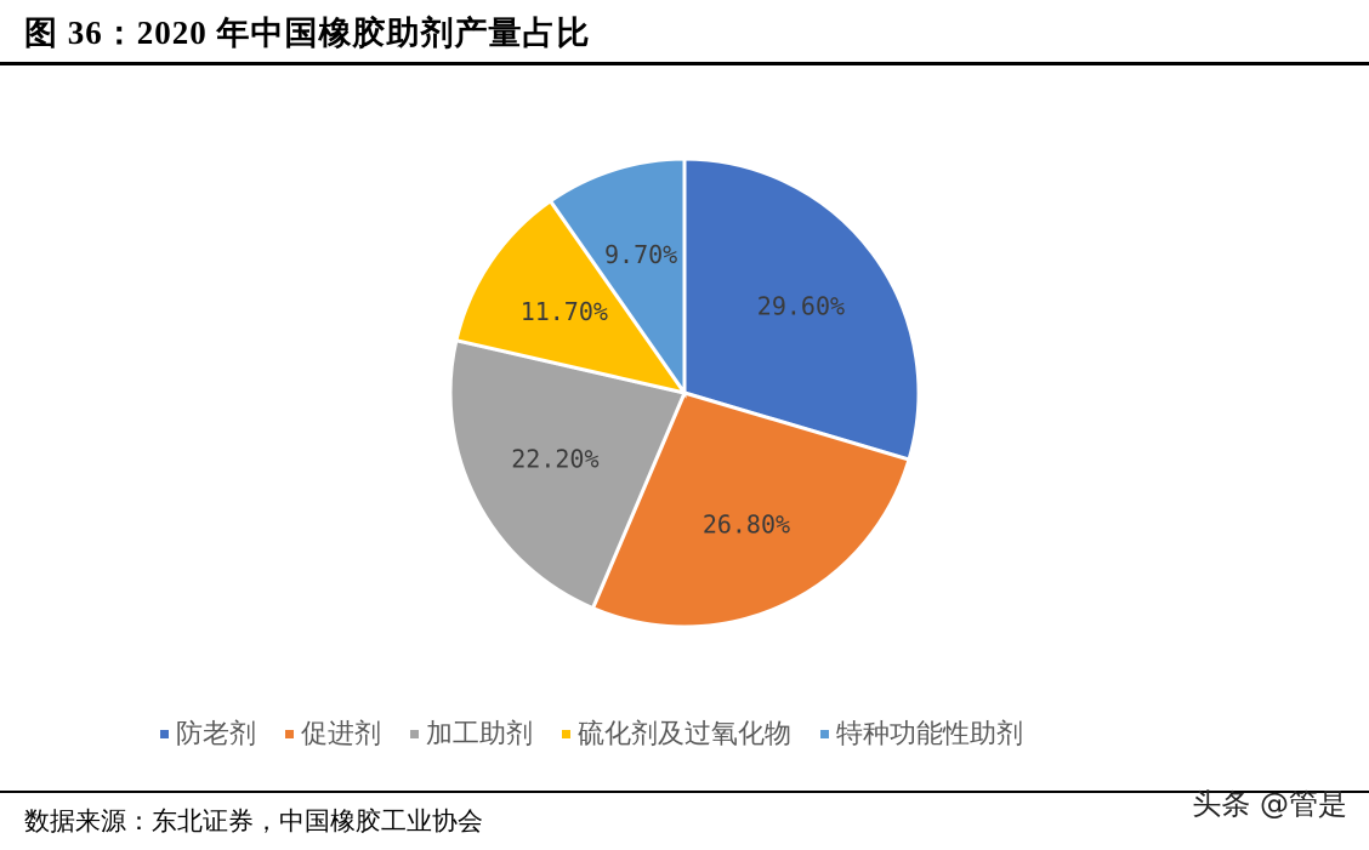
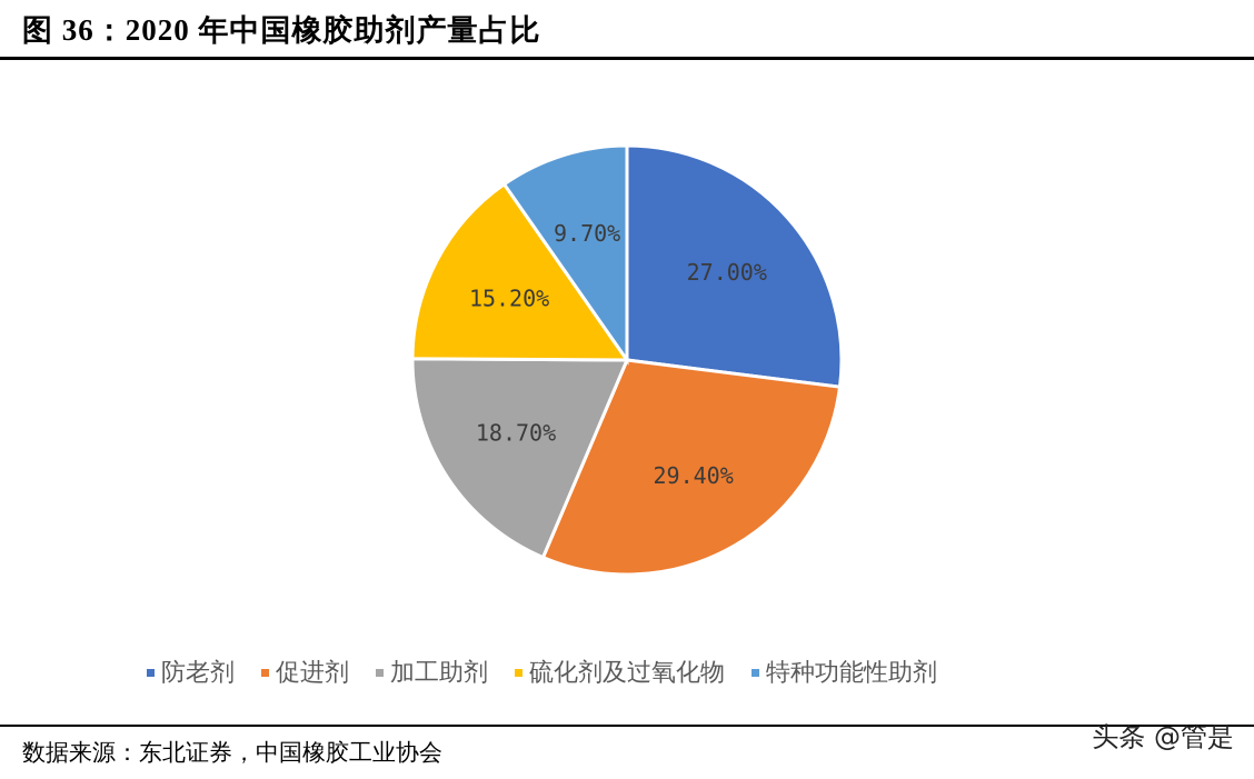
防老剂: 29.60% -> 27.00%
促进剂: 26.80% -> 29.40%
加工助剂: 22.20% -> 18.70%
硫化剂及过氧化物: 11.70% -> 15.20%
